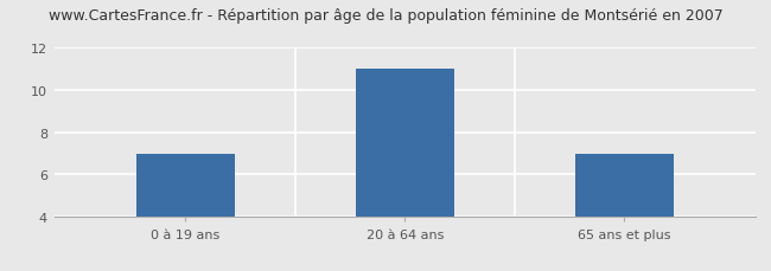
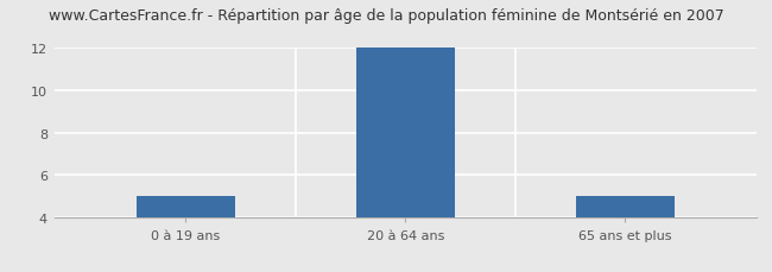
0 à 19 ans: 7 -> 5
20 à 64 ans: 11 -> 12
65 ans et plus: 7 -> 5
